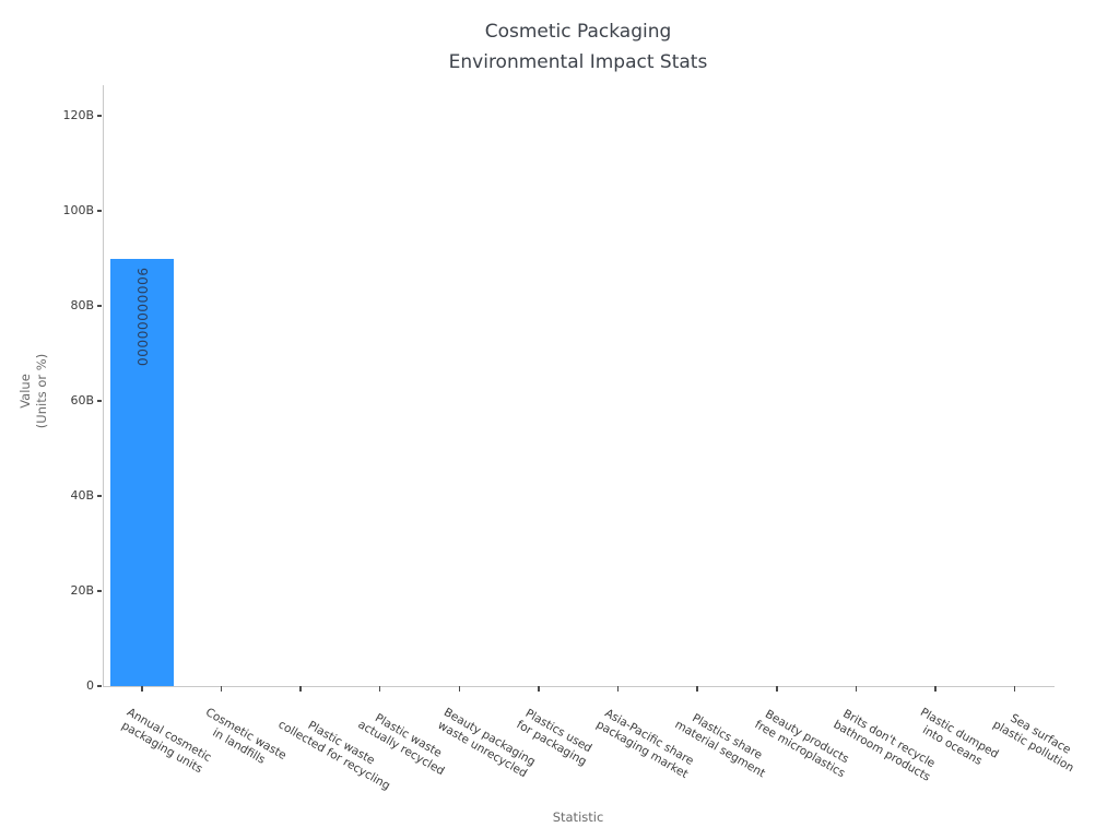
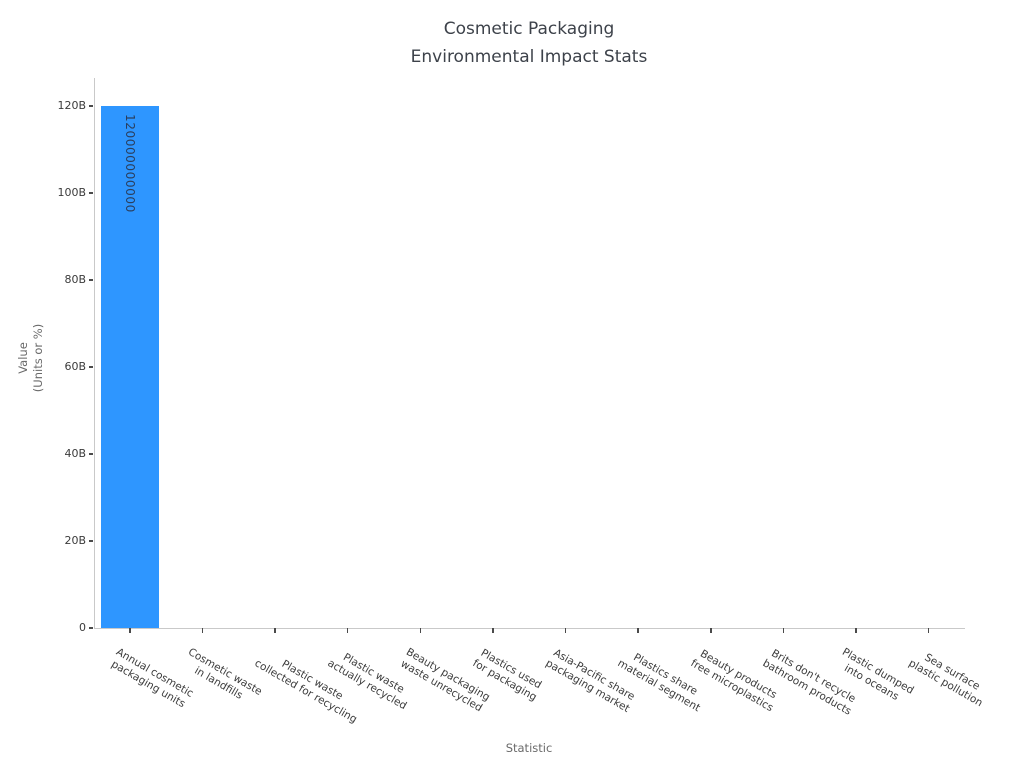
Annual cosmetic packaging units: 90000000000 -> 120000000000
